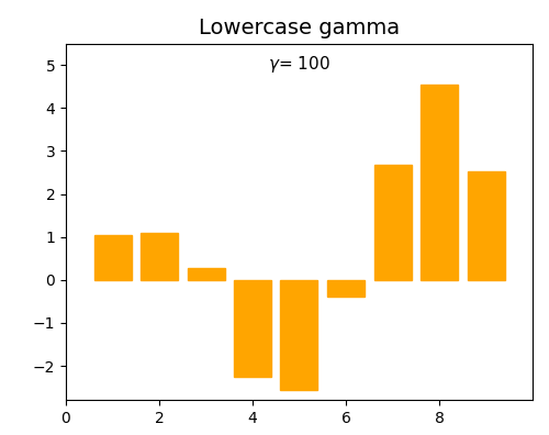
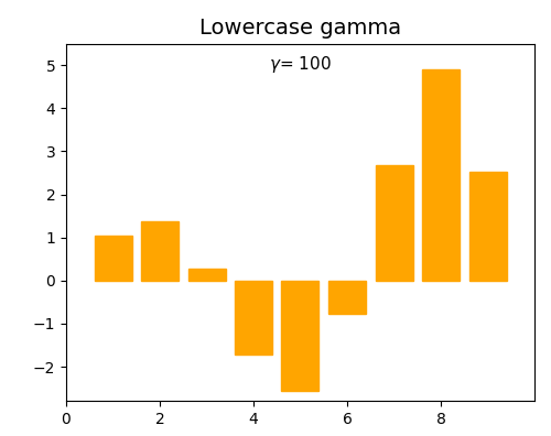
2: 1.10 -> 1.38
4: -2.25 -> -1.72
6: -0.40 -> -0.78
8: 4.55 -> 4.90
